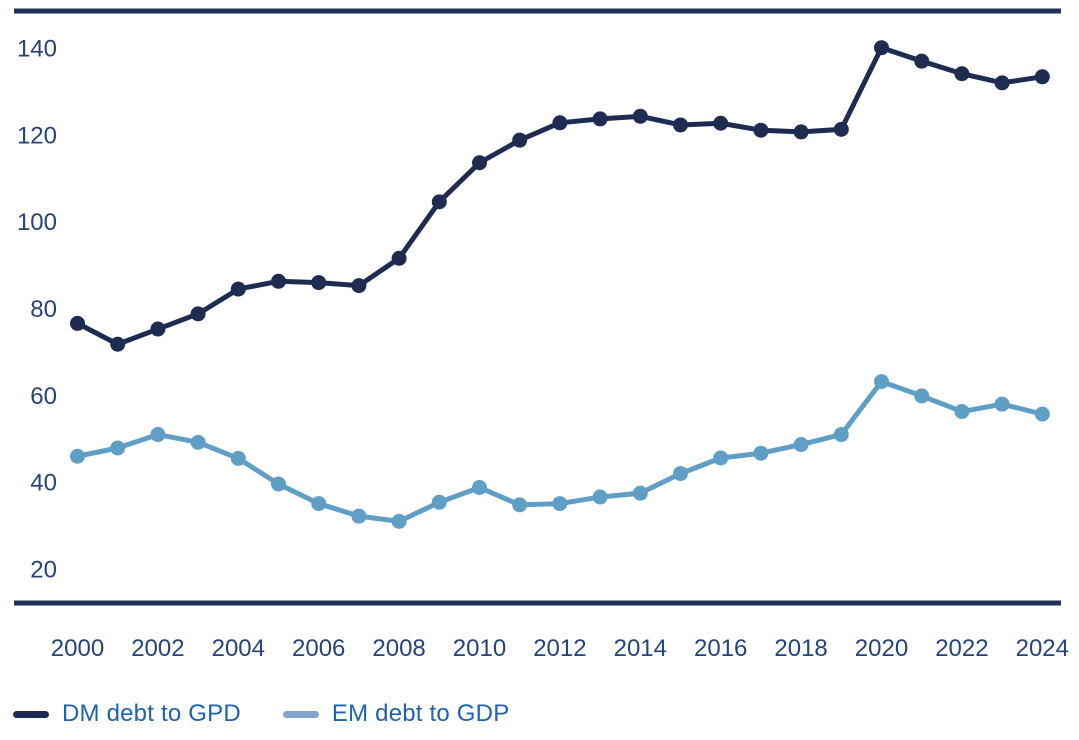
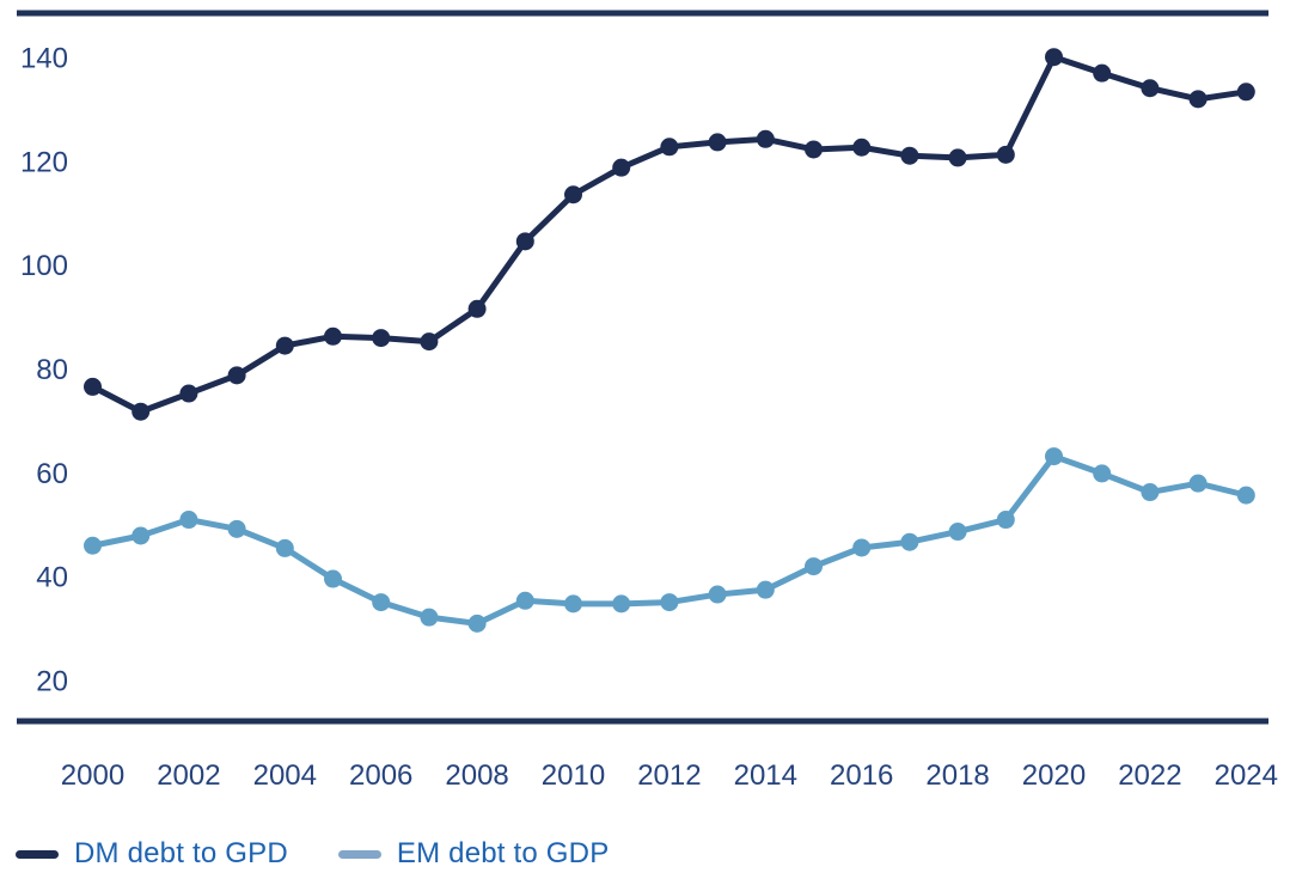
EM debt to GDP/2010: 39 -> 35
